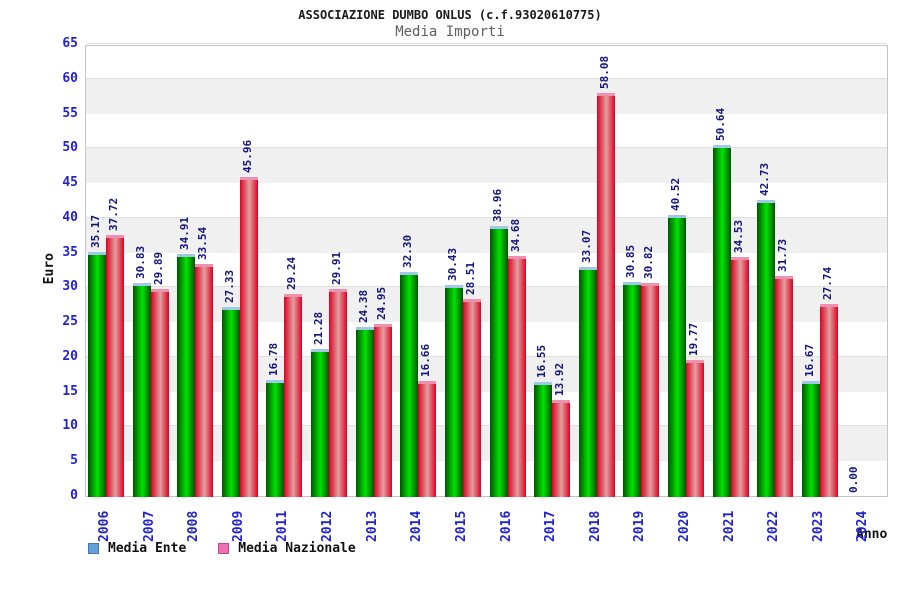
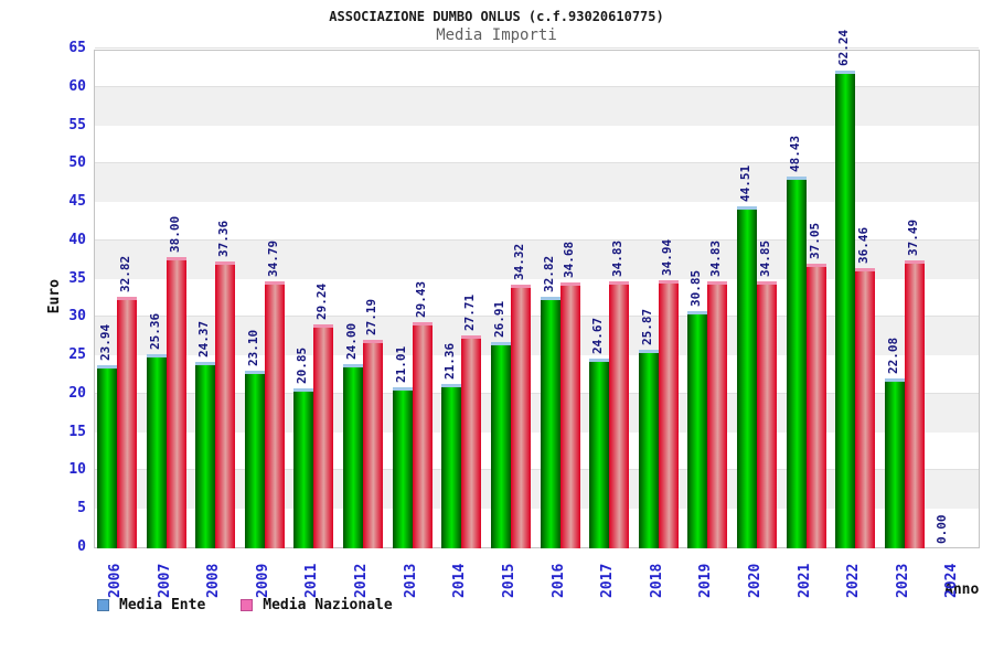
Media Ente/2006: 35.17 -> 23.94
Media Nazionale/2006: 37.72 -> 32.82
Media Ente/2007: 30.83 -> 25.36
Media Nazionale/2007: 29.89 -> 38.00
Media Ente/2008: 34.91 -> 24.37
Media Nazionale/2008: 33.54 -> 37.36
Media Ente/2009: 27.33 -> 23.10
Media Nazionale/2009: 45.96 -> 34.79
Media Ente/2011: 16.78 -> 20.85
Media Ente/2012: 21.28 -> 24.00
Media Nazionale/2012: 29.91 -> 27.19
Media Ente/2013: 24.38 -> 21.01
Media Nazionale/2013: 24.95 -> 29.43
Media Ente/2014: 32.30 -> 21.36
Media Nazionale/2014: 16.66 -> 27.71
Media Ente/2015: 30.43 -> 26.91
Media Nazionale/2015: 28.51 -> 34.32
Media Ente/2016: 38.96 -> 32.82
Media Ente/2017: 16.55 -> 24.67
Media Nazionale/2017: 13.92 -> 34.83
Media Ente/2018: 33.07 -> 25.87
Media Nazionale/2018: 58.08 -> 34.94
Media Nazionale/2019: 30.82 -> 34.83
Media Ente/2020: 40.52 -> 44.51
Media Nazionale/2020: 19.77 -> 34.85
Media Ente/2021: 50.64 -> 48.43
Media Nazionale/2021: 34.53 -> 37.05
Media Ente/2022: 42.73 -> 62.24
Media Nazionale/2022: 31.73 -> 36.46
Media Ente/2023: 16.67 -> 22.08
Media Nazionale/2023: 27.74 -> 37.49
